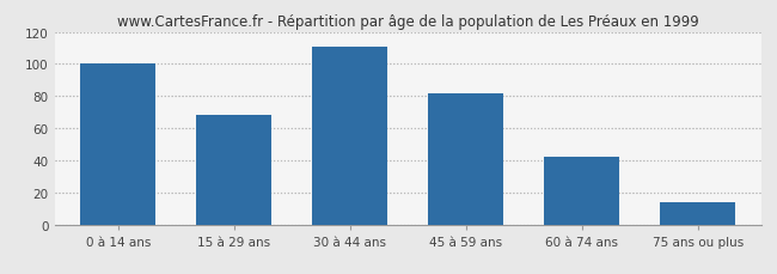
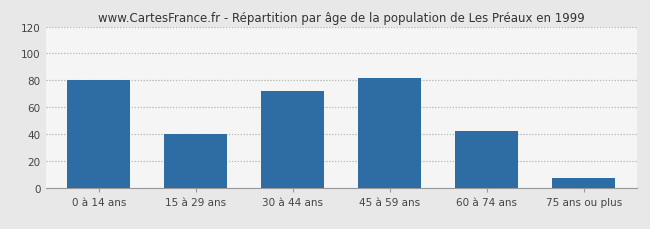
0 à 14 ans: 100 -> 80
15 à 29 ans: 68 -> 40
30 à 44 ans: 111 -> 72
75 ans ou plus: 14 -> 7
